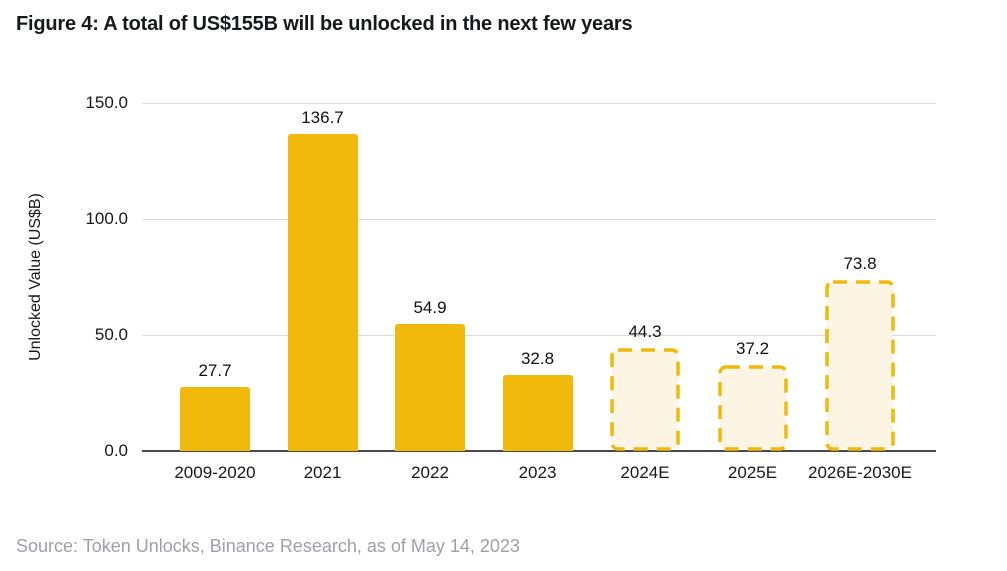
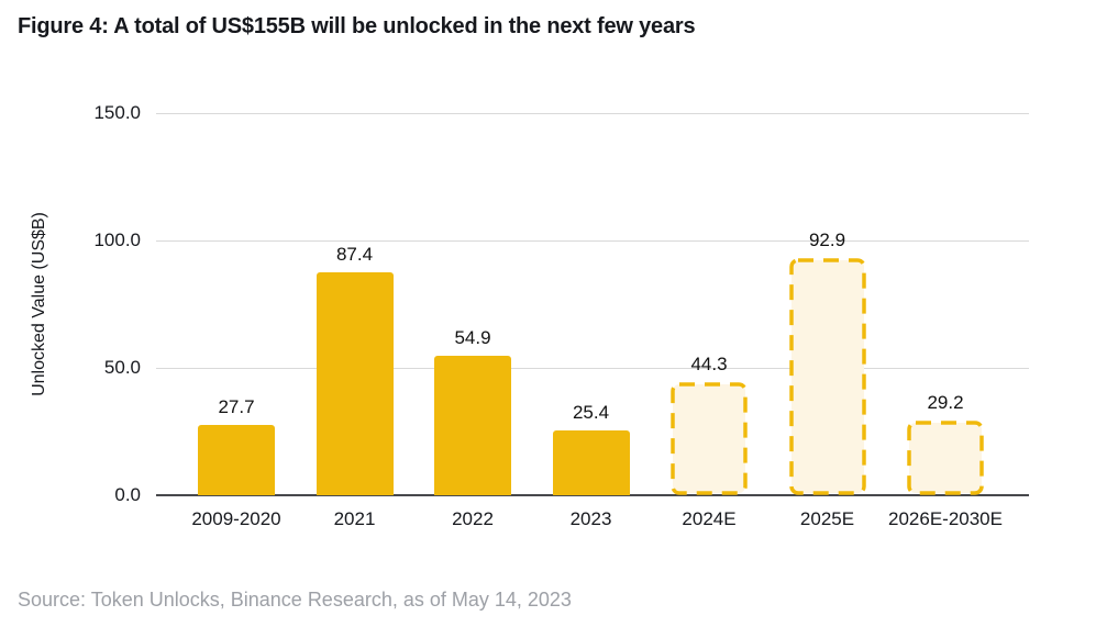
2021: 136.7 -> 87.4
2023: 32.8 -> 25.4
2025E: 37.2 -> 92.9
2026E-2030E: 73.8 -> 29.2
